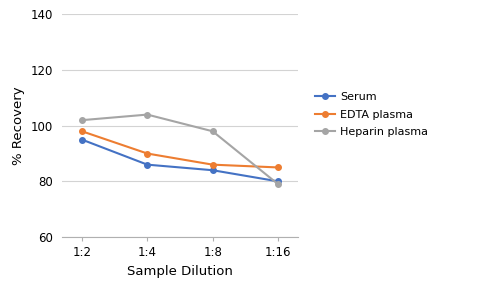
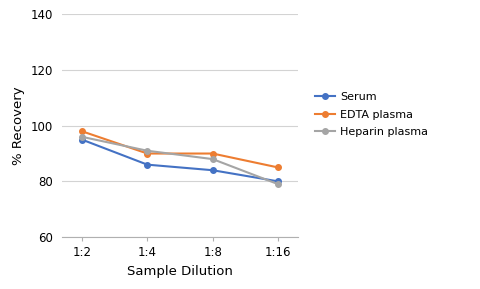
Heparin plasma/1:2: 102 -> 96
Heparin plasma/1:4: 104 -> 91
EDTA plasma/1:8: 86 -> 90
Heparin plasma/1:8: 98 -> 88
